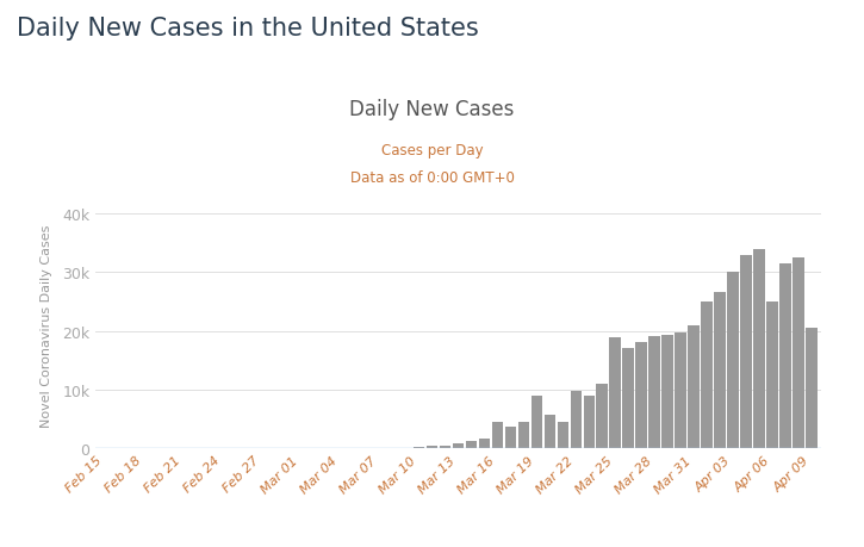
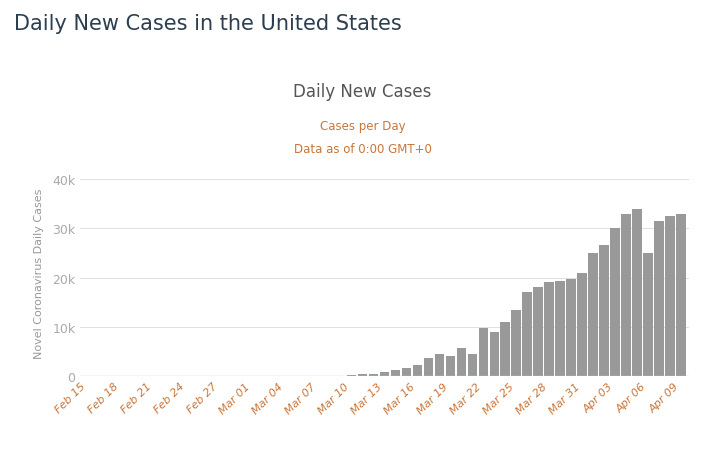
Mar 16: 4.5k -> 2.2k
Mar 19: 9.0k -> 4.0k
Mar 25: 19.0k -> 13.4k
Apr 09: 20.5k -> 33.0k
